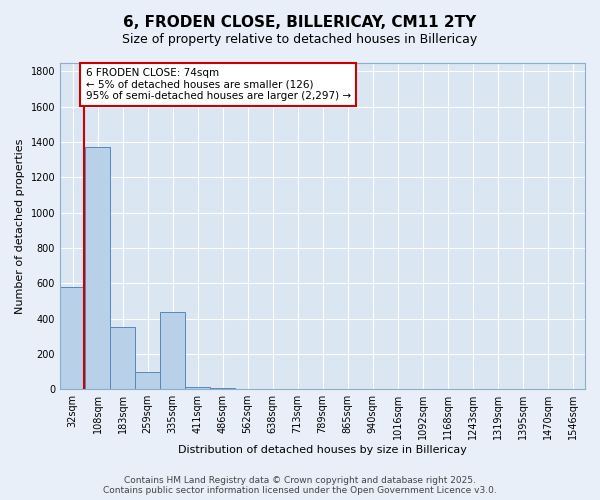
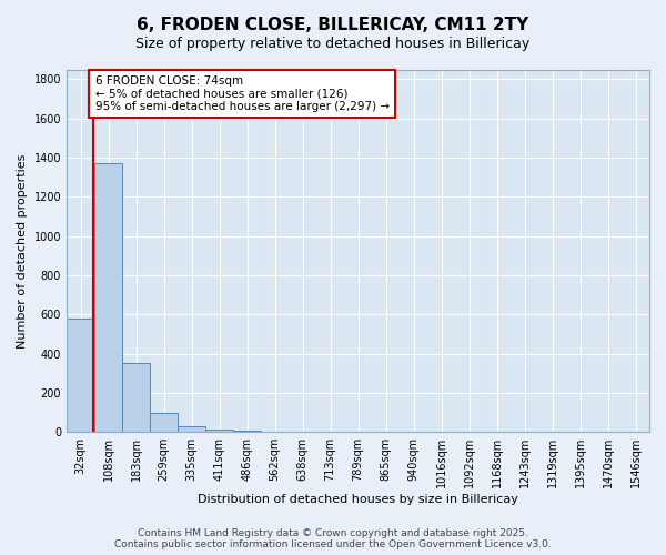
335sqm: 440 -> 30
